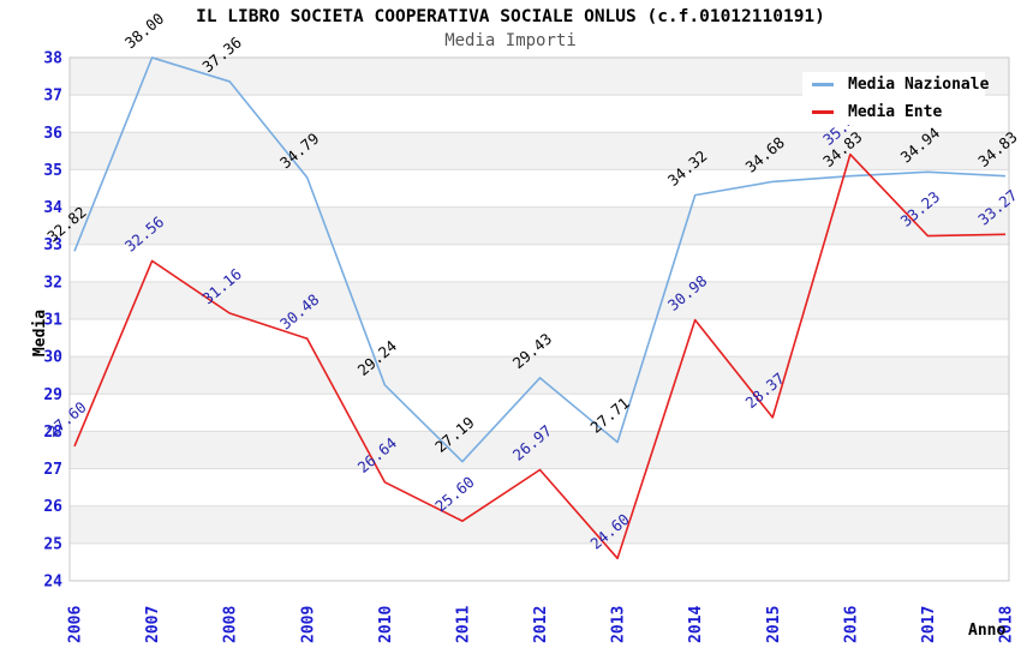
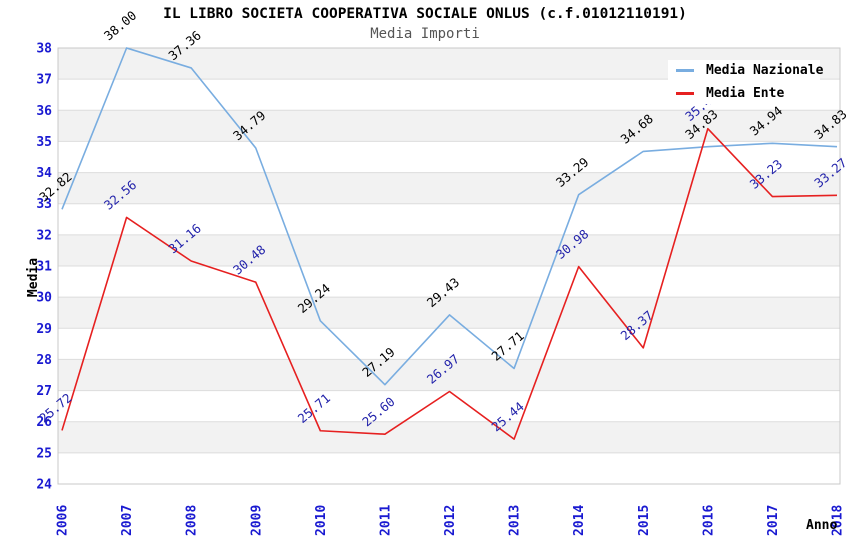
Media Ente/2006: 27.60 -> 25.72
Media Ente/2010: 26.64 -> 25.71
Media Ente/2013: 24.60 -> 25.44
Media Nazionale/2014: 34.32 -> 33.29
